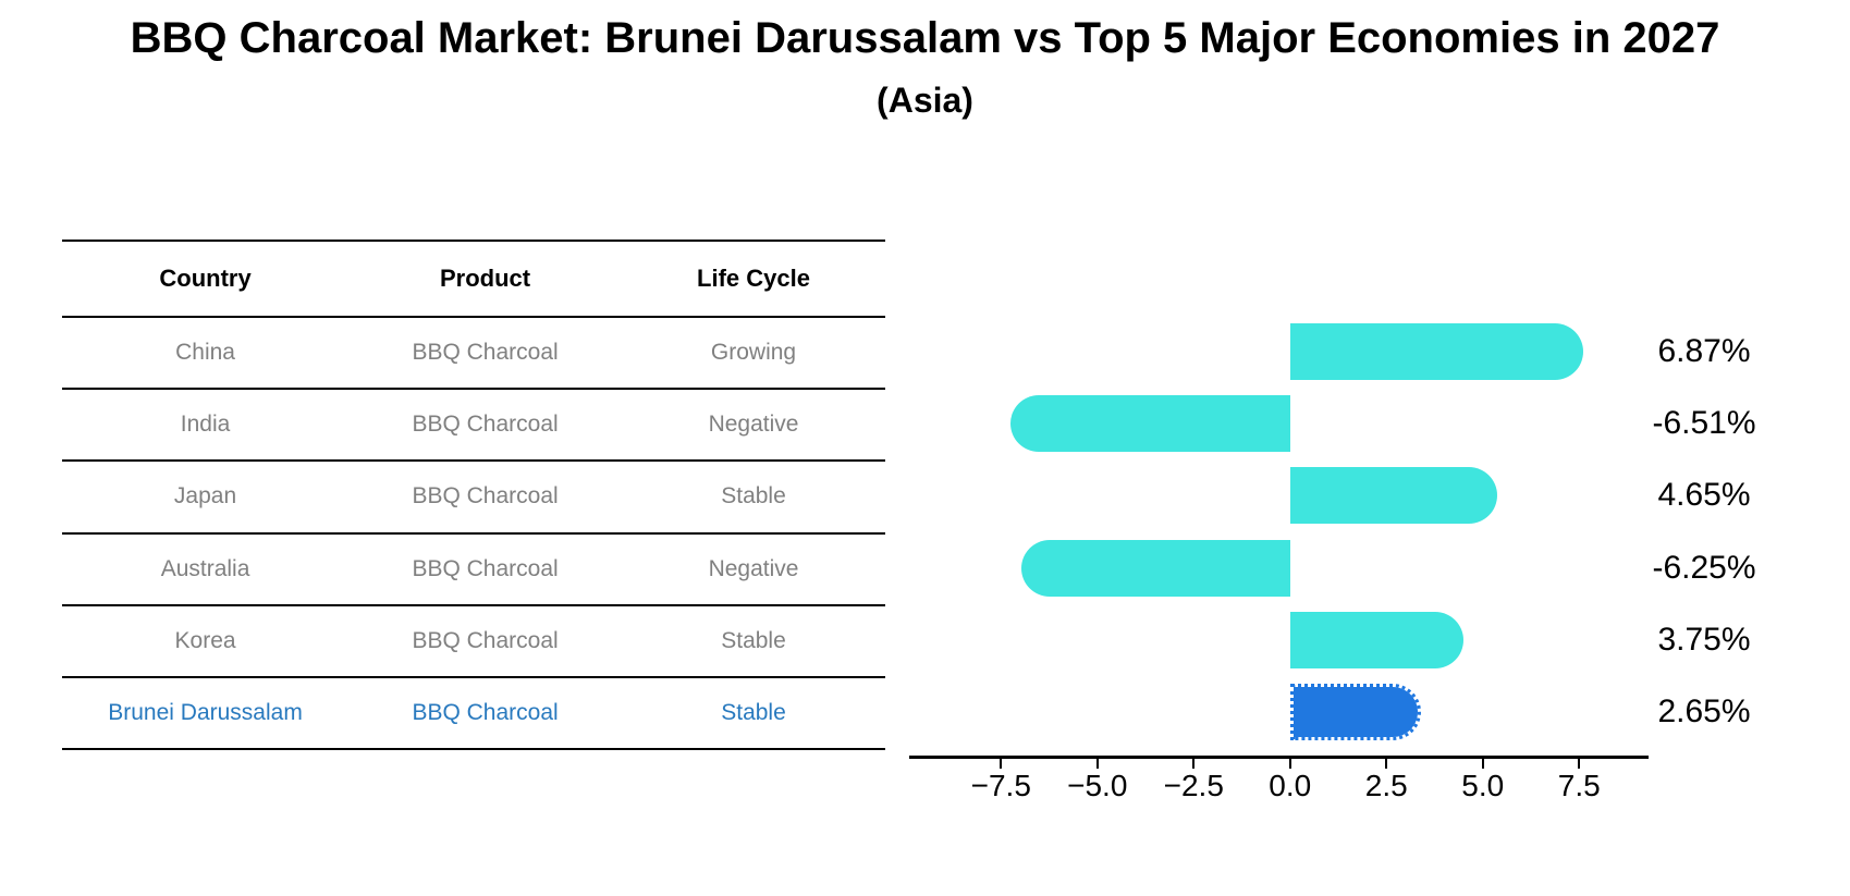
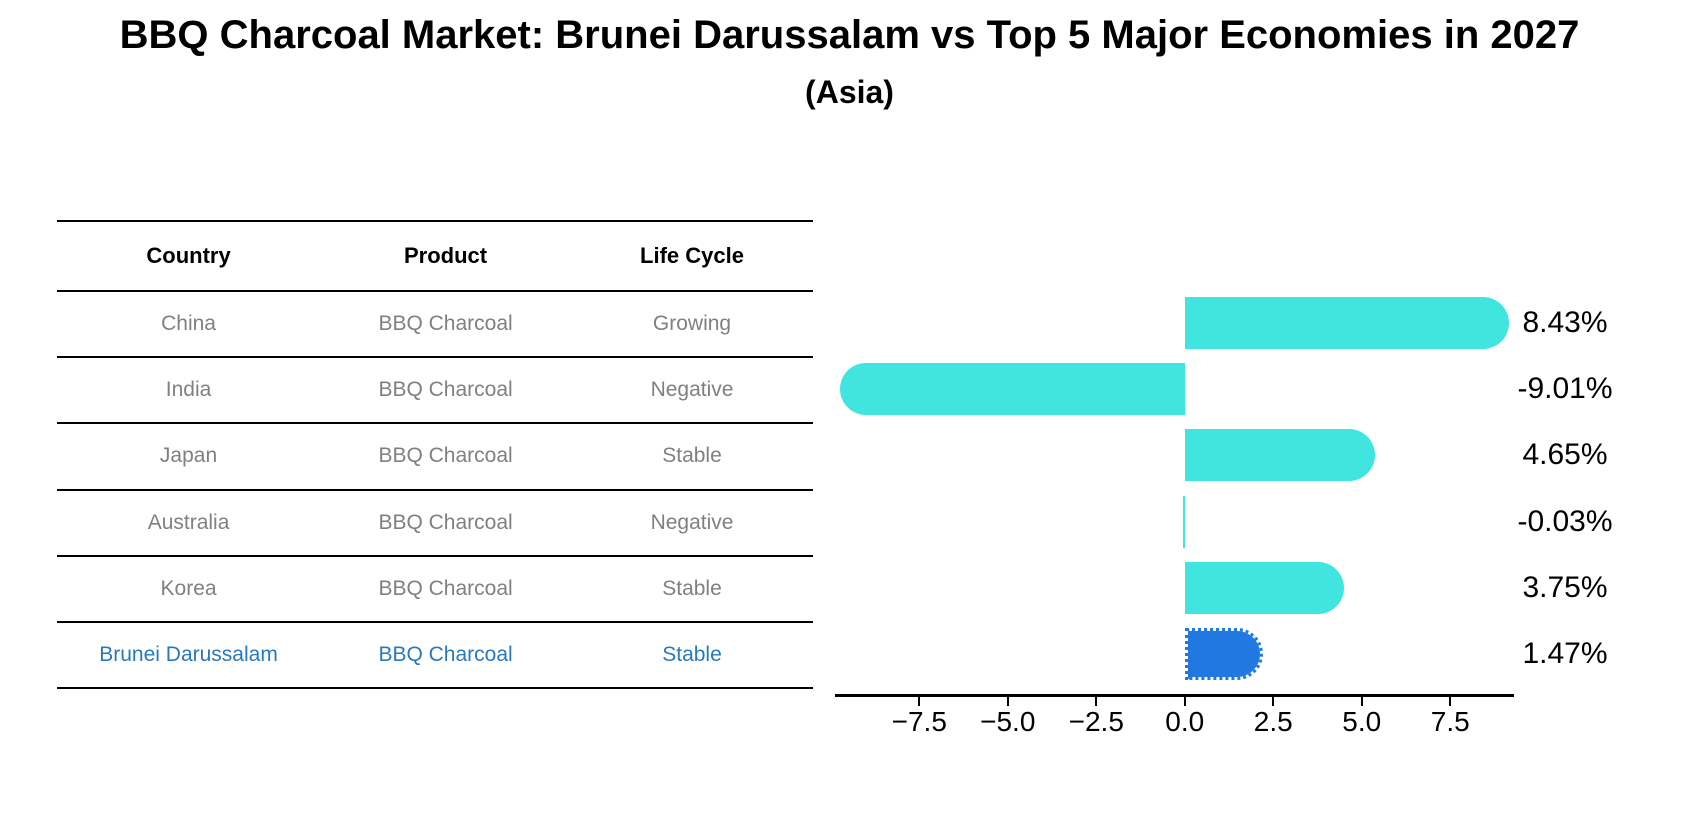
China: 6.87% -> 8.43%
India: -6.51% -> -9.01%
Australia: -6.25% -> -0.03%
Brunei Darussalam: 2.65% -> 1.47%
